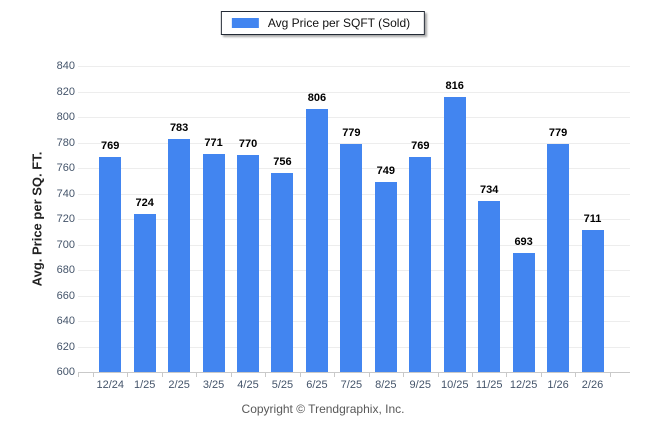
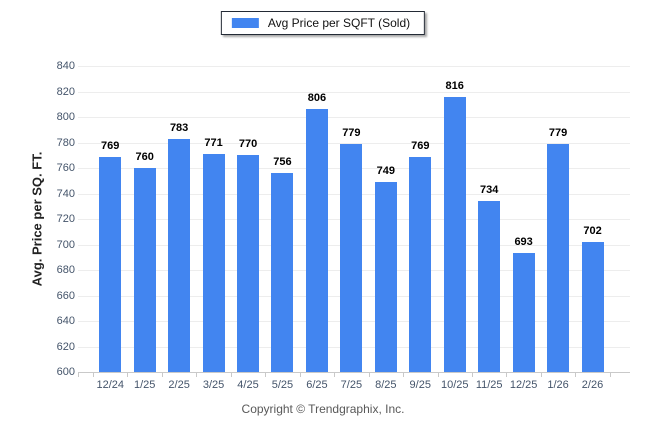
1/25: 724 -> 760
2/26: 711 -> 702
